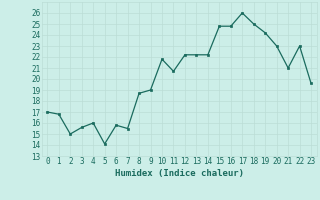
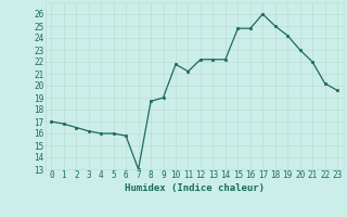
2: 15.0 -> 16.5
3: 15.6 -> 16.2
5: 14.1 -> 16.0
7: 15.5 -> 13.0
11: 20.7 -> 21.2
21: 21.0 -> 22.0
22: 23.0 -> 20.2
